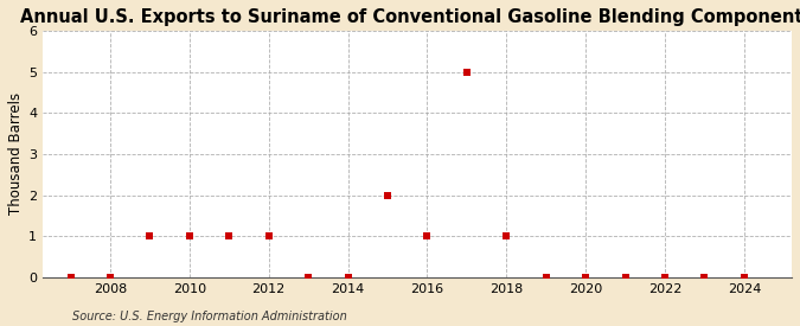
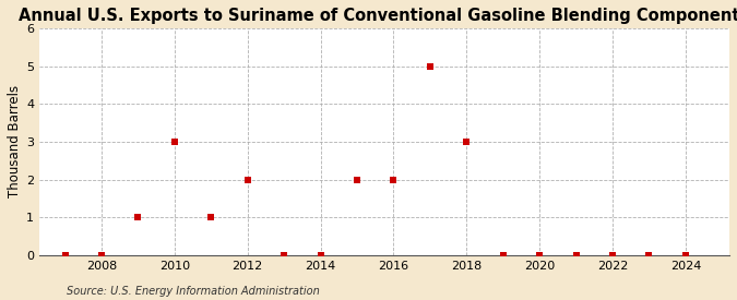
2010: 1 -> 3
2012: 1 -> 2
2016: 1 -> 2
2018: 1 -> 3
